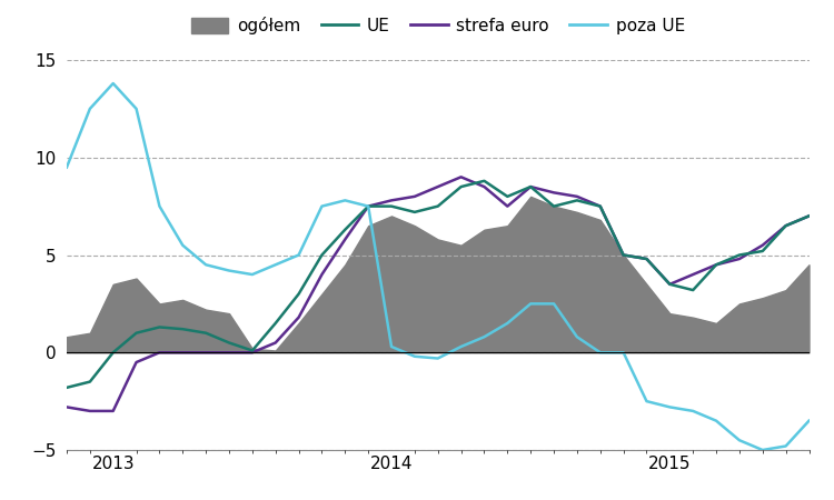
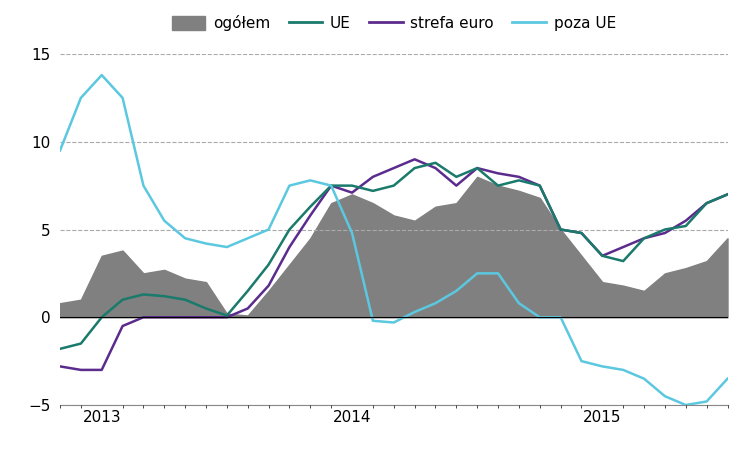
strefa euro/2014: 7.8 -> 7.1
poza UE/2014: 0.3 -> 4.8
